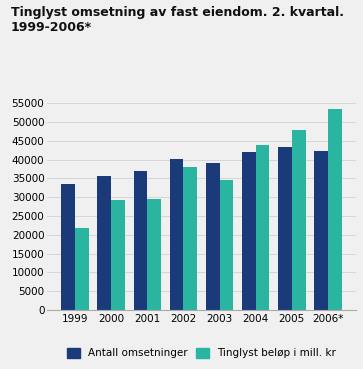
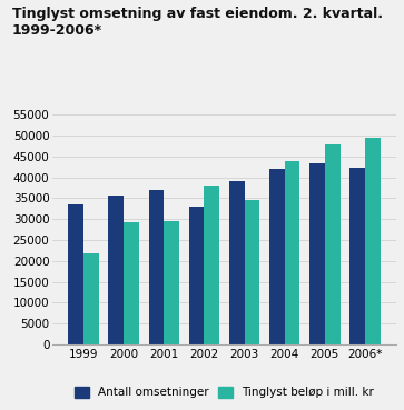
Antall omsetninger/2002: 40200 -> 33000
Tinglyst beløp i mill. kr/2006*: 53400 -> 49500
